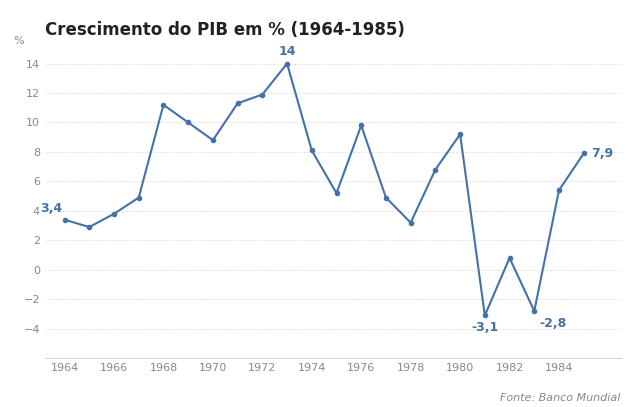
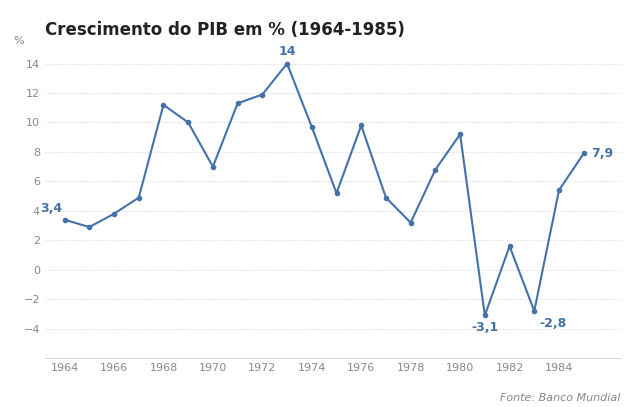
1970: 8.8 -> 7.0
1974: 8.1 -> 9.7
1982: 0.8 -> 1.6
